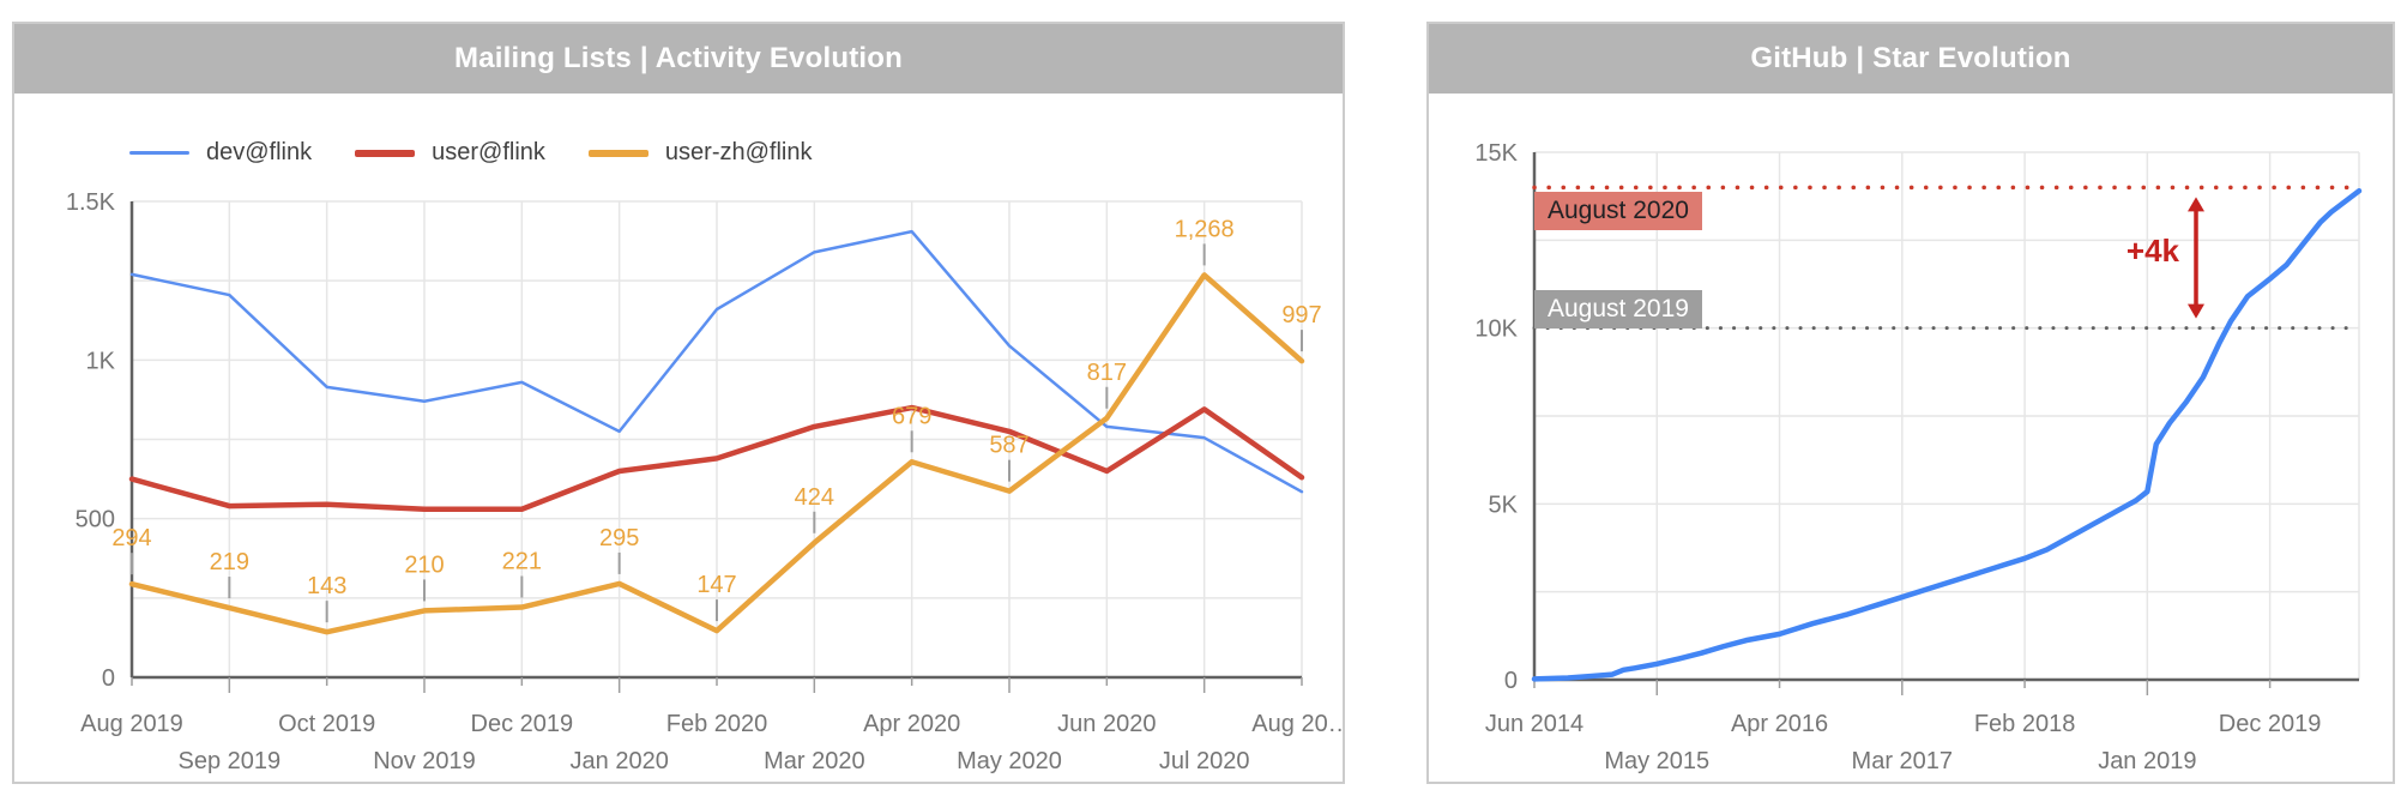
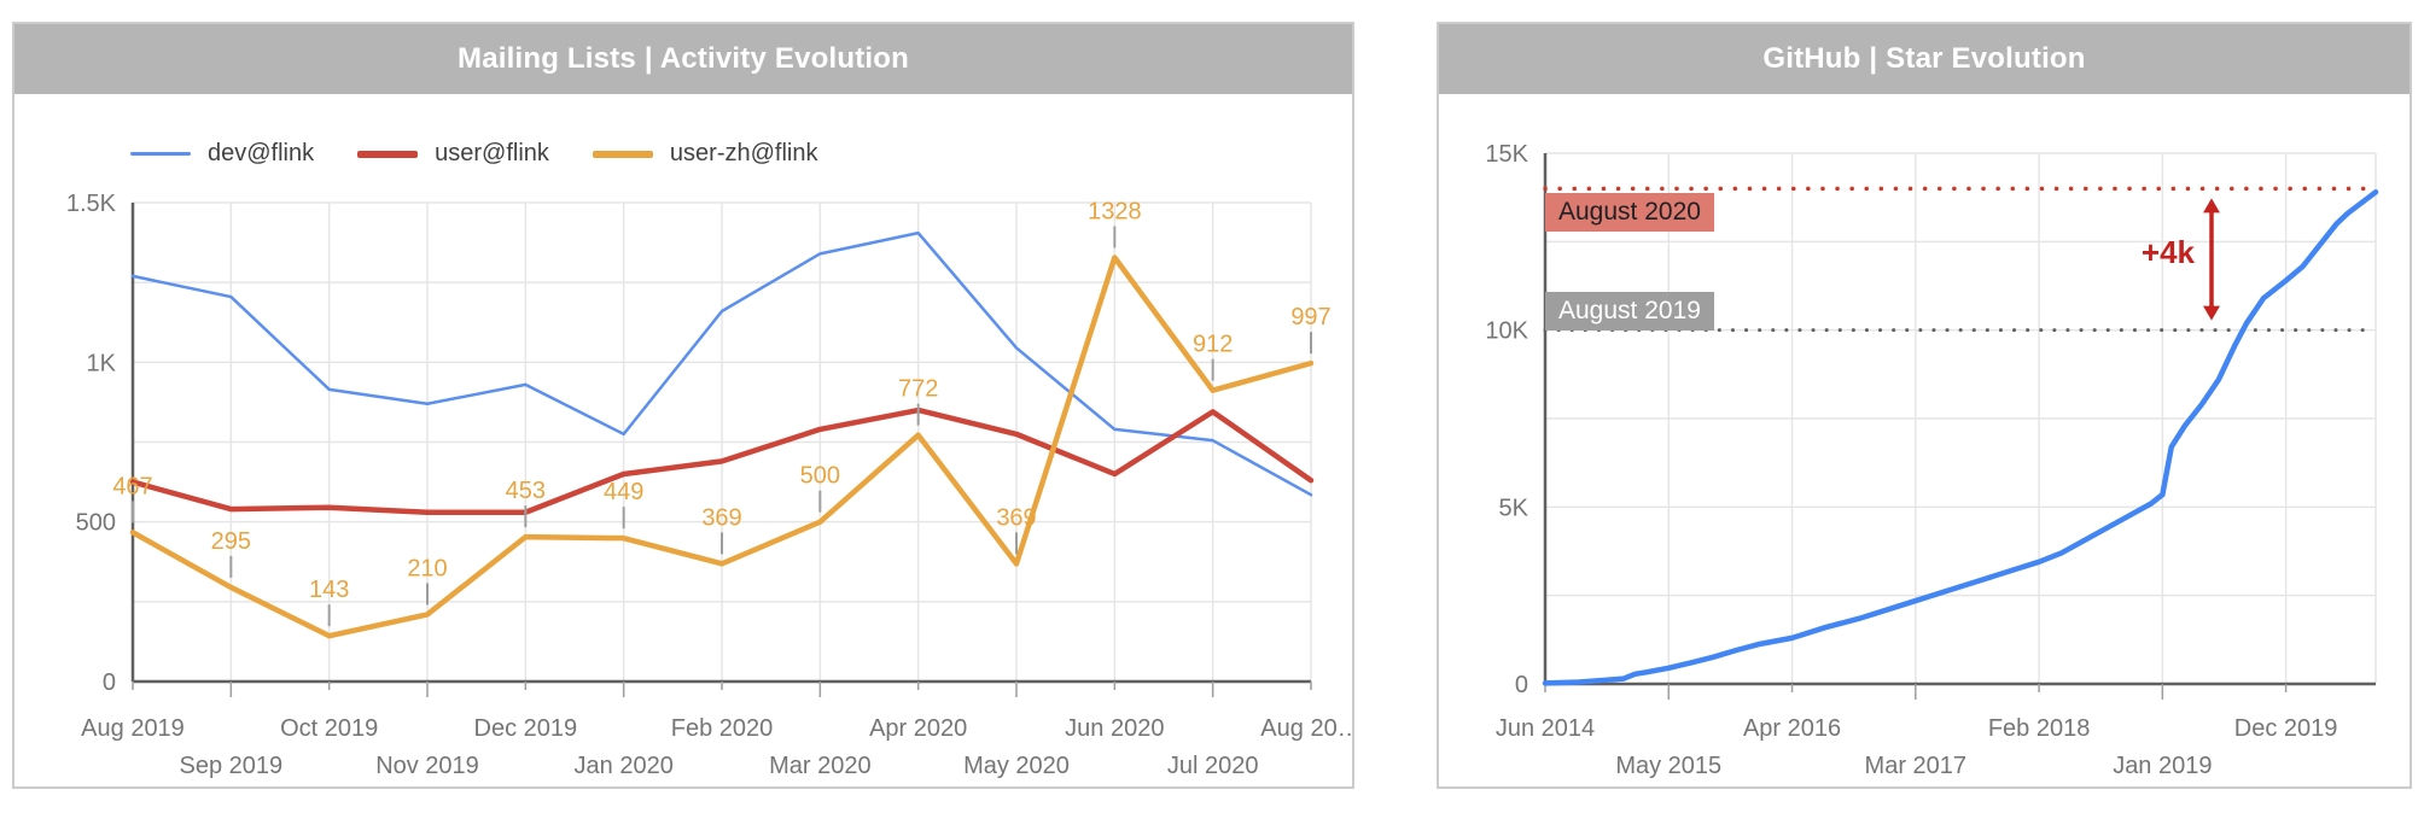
Mailing Lists | Activity Evolution/user-zh@flink/Aug 2019: 294 -> 467
Mailing Lists | Activity Evolution/user-zh@flink/Sep 2019: 219 -> 295
Mailing Lists | Activity Evolution/user-zh@flink/Dec 2019: 221 -> 453
Mailing Lists | Activity Evolution/user-zh@flink/Jan 2020: 295 -> 449
Mailing Lists | Activity Evolution/user-zh@flink/Feb 2020: 147 -> 369
Mailing Lists | Activity Evolution/user-zh@flink/Mar 2020: 424 -> 500
Mailing Lists | Activity Evolution/user-zh@flink/Apr 2020: 679 -> 772
Mailing Lists | Activity Evolution/user-zh@flink/May 2020: 587 -> 369
Mailing Lists | Activity Evolution/user-zh@flink/Jun 2020: 817 -> 1328
Mailing Lists | Activity Evolution/user-zh@flink/Jul 2020: 1,268 -> 912
